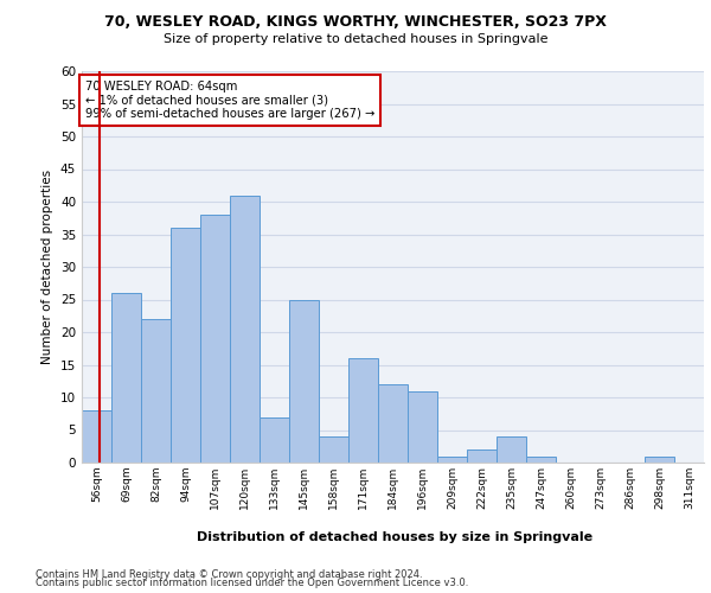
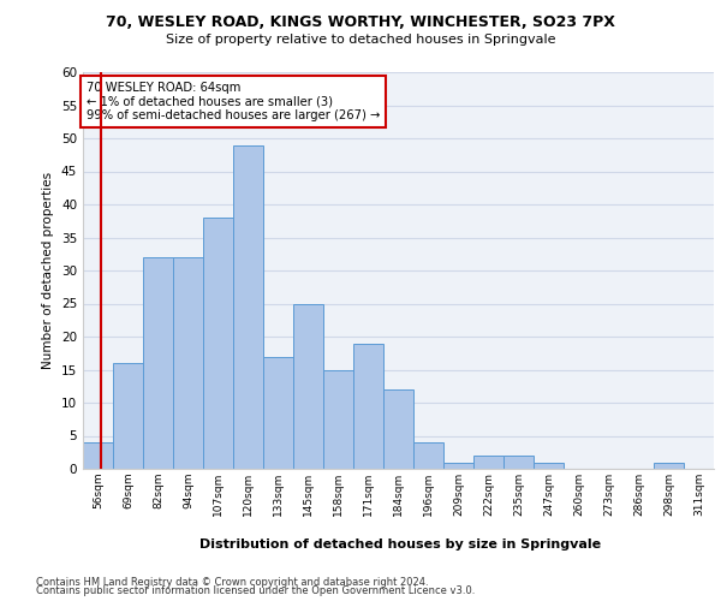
56sqm: 8 -> 4
69sqm: 26 -> 16
82sqm: 22 -> 32
94sqm: 36 -> 32
120sqm: 41 -> 49
133sqm: 7 -> 17
158sqm: 4 -> 15
171sqm: 16 -> 19
196sqm: 11 -> 4
235sqm: 4 -> 2
